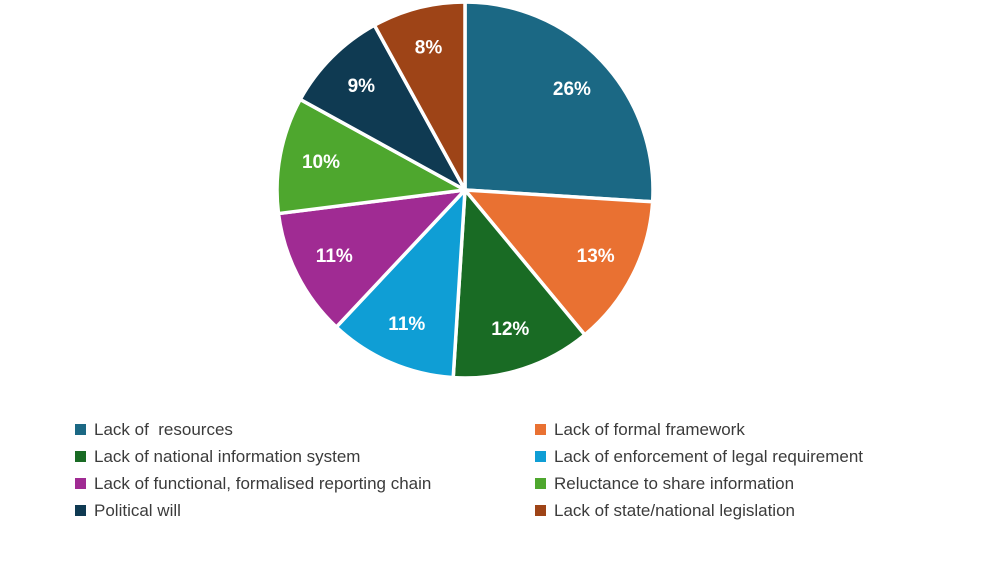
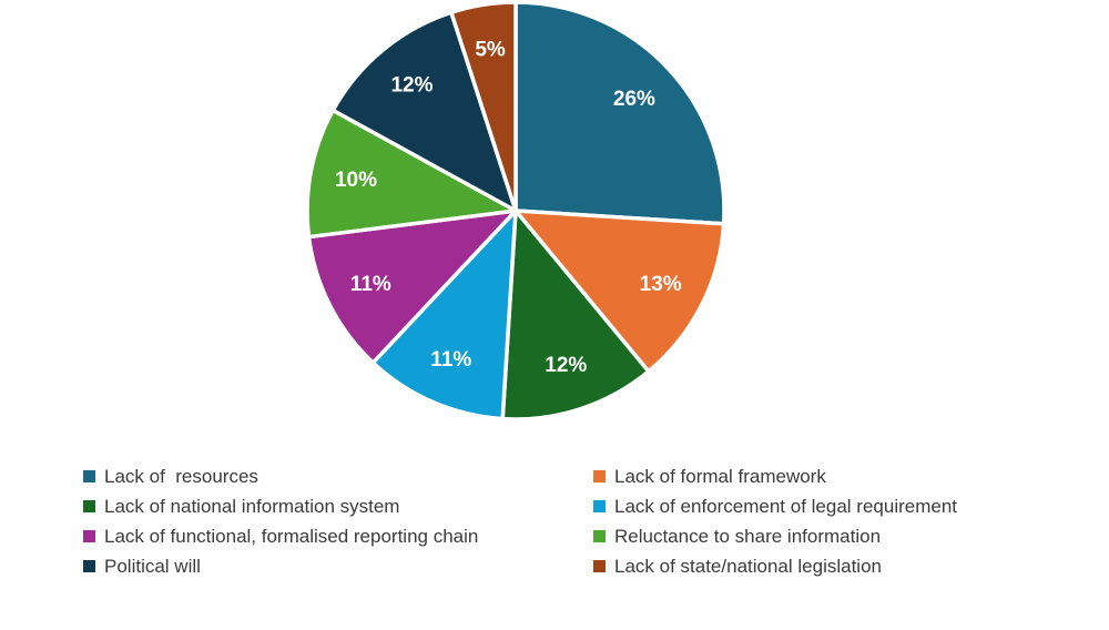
Political will: 9% -> 12%
Lack of state/national legislation: 8% -> 5%
